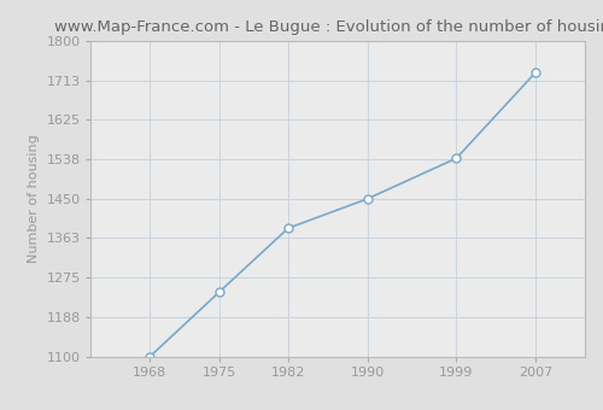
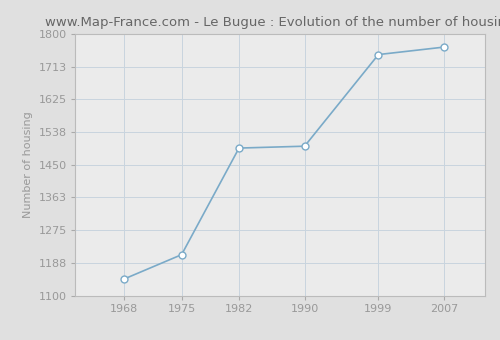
1968: 1100 -> 1145
1975: 1243 -> 1210
1982: 1385 -> 1495
1990: 1450 -> 1500
1999: 1540 -> 1745
2007: 1730 -> 1765
